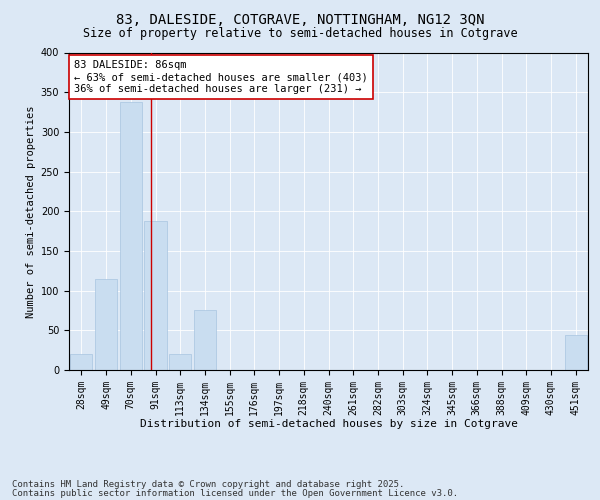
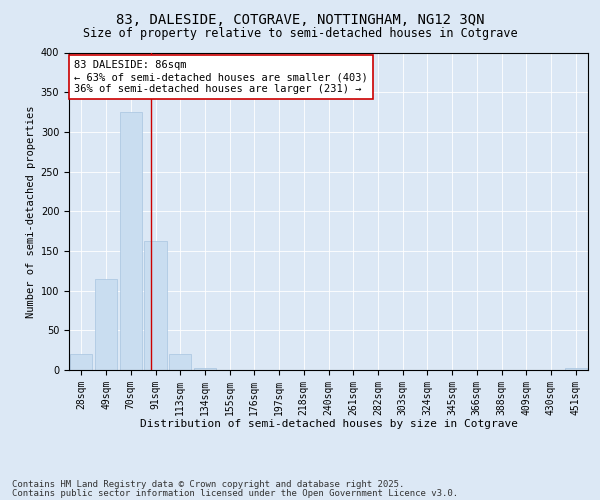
70sqm: 338 -> 325
91sqm: 188 -> 163
134sqm: 76 -> 3
451sqm: 44 -> 3
